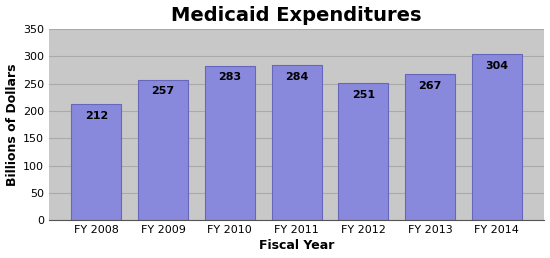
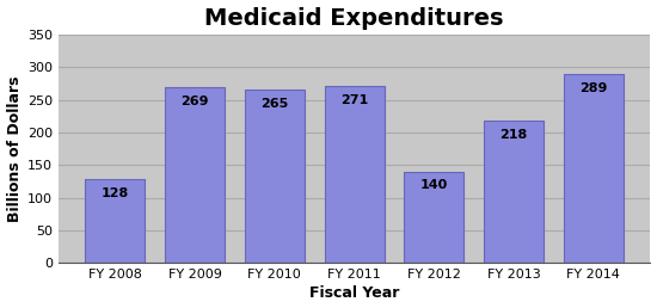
FY 2008: 212 -> 128
FY 2009: 257 -> 269
FY 2010: 283 -> 265
FY 2011: 284 -> 271
FY 2012: 251 -> 140
FY 2013: 267 -> 218
FY 2014: 304 -> 289
